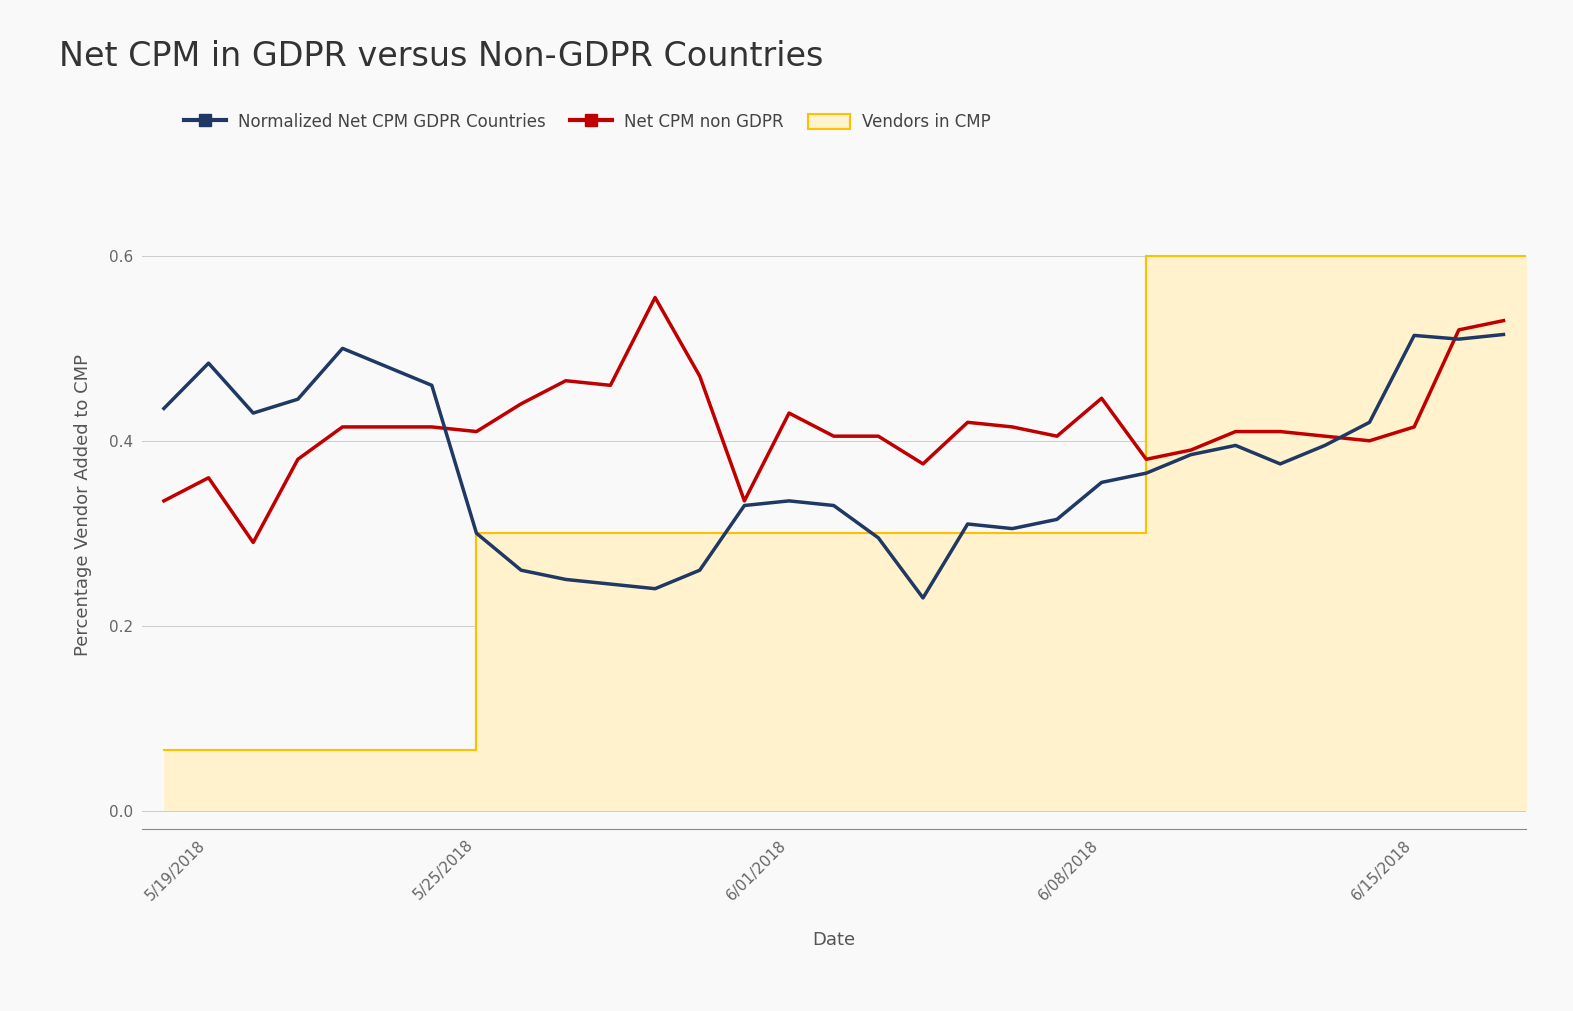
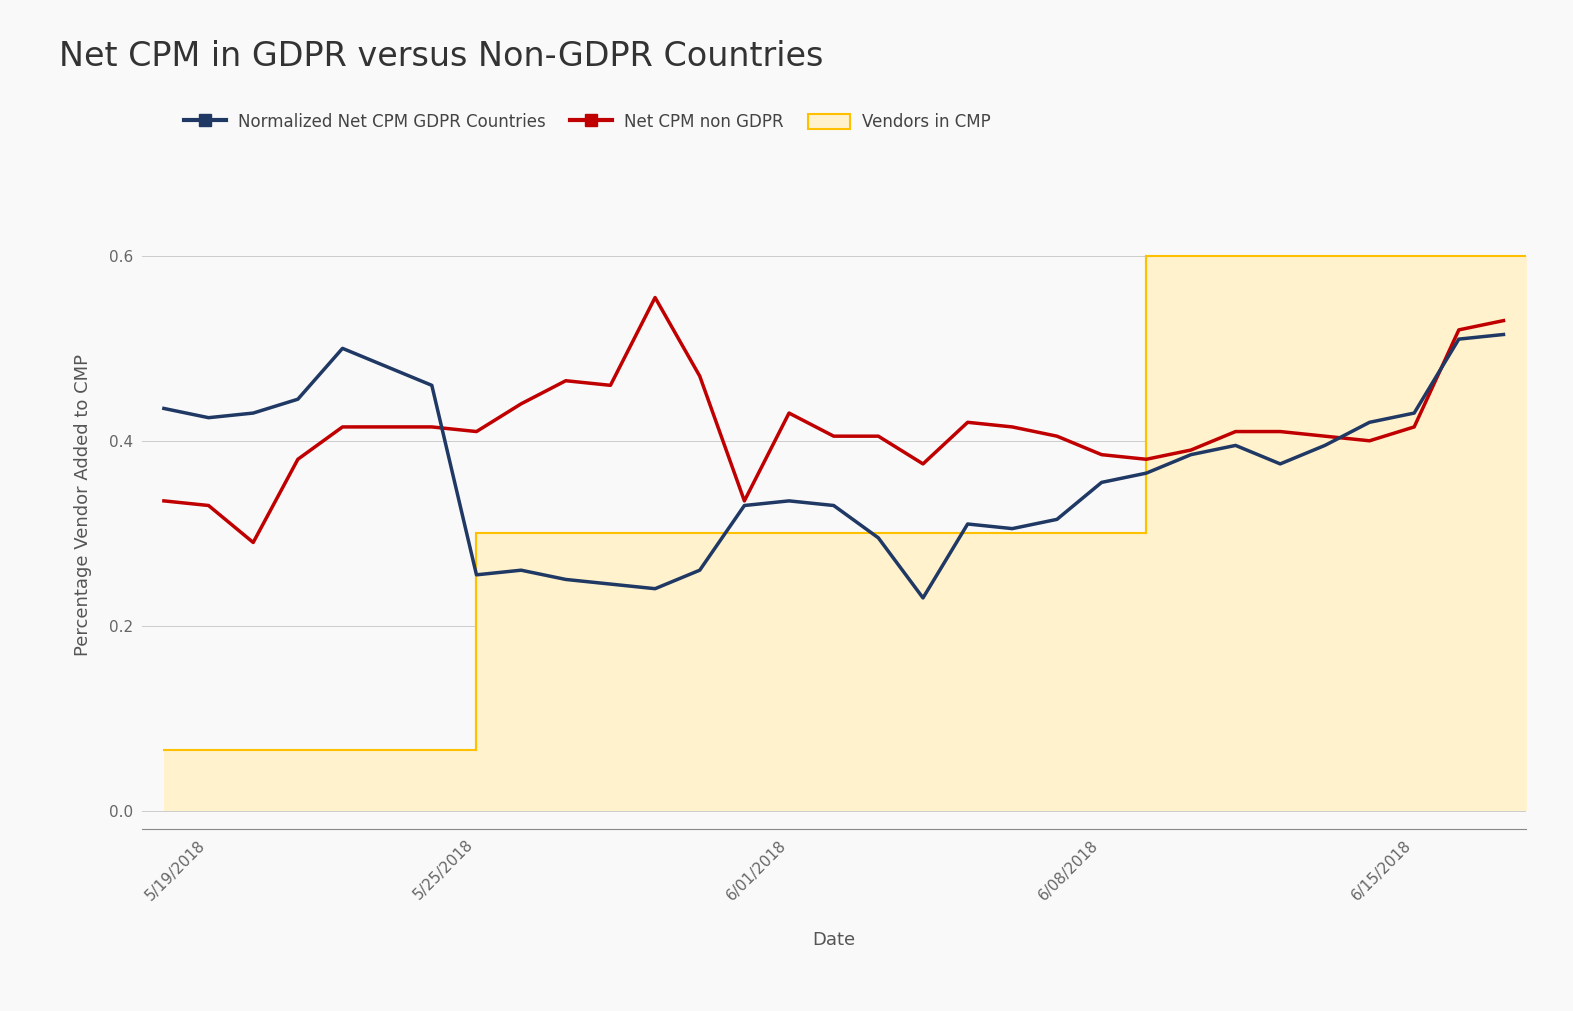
Normalized Net CPM GDPR Countries/5/19/2018: 0.484 -> 0.425
Net CPM non GDPR/5/19/2018: 0.360 -> 0.330
Normalized Net CPM GDPR Countries/5/25/2018: 0.300 -> 0.255
Net CPM non GDPR/6/08/2018: 0.446 -> 0.385
Normalized Net CPM GDPR Countries/6/15/2018: 0.514 -> 0.430
